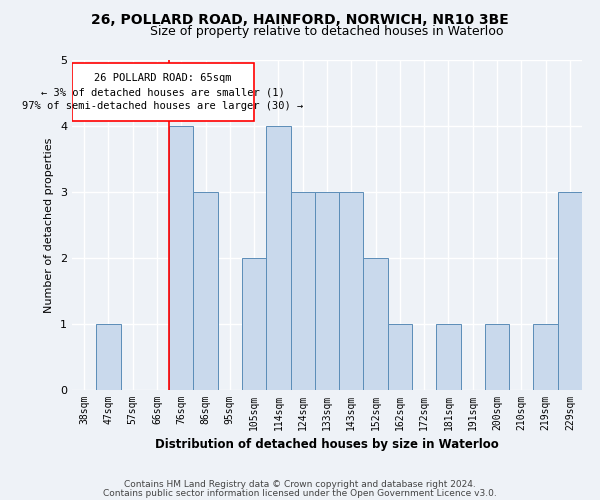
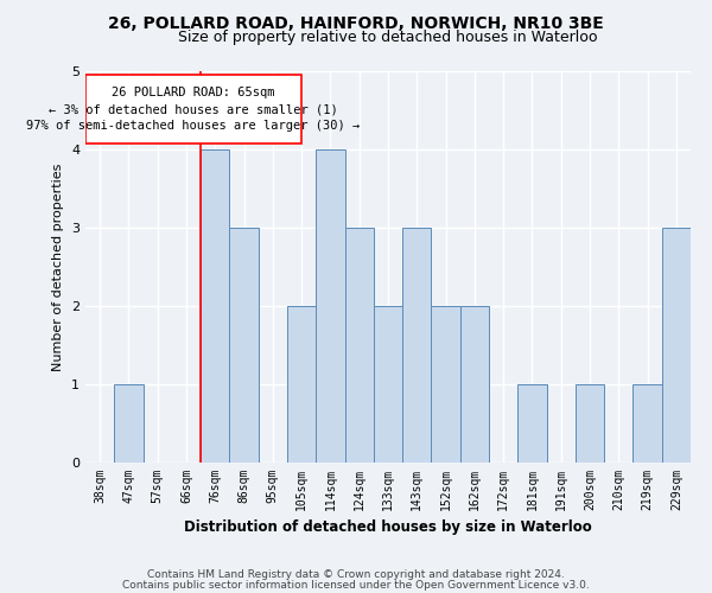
133sqm: 3 -> 2
162sqm: 1 -> 2
